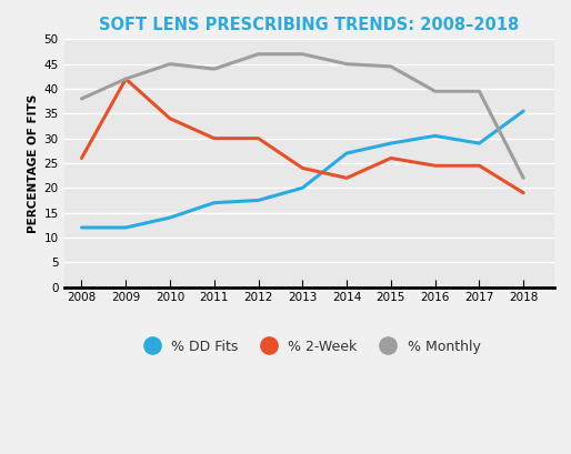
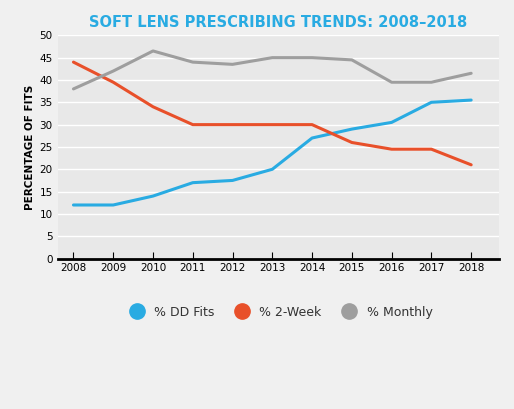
% 2-Week/2008: 26.0 -> 44.0
% 2-Week/2009: 42.0 -> 39.5
% Monthly/2010: 45.0 -> 46.5
% Monthly/2012: 47.0 -> 43.5
% 2-Week/2013: 24.0 -> 30.0
% Monthly/2013: 47.0 -> 45.0
% 2-Week/2014: 22.0 -> 30.0
% DD Fits/2017: 29.0 -> 35.0
% 2-Week/2018: 19.0 -> 21.0
% Monthly/2018: 22.0 -> 41.5
